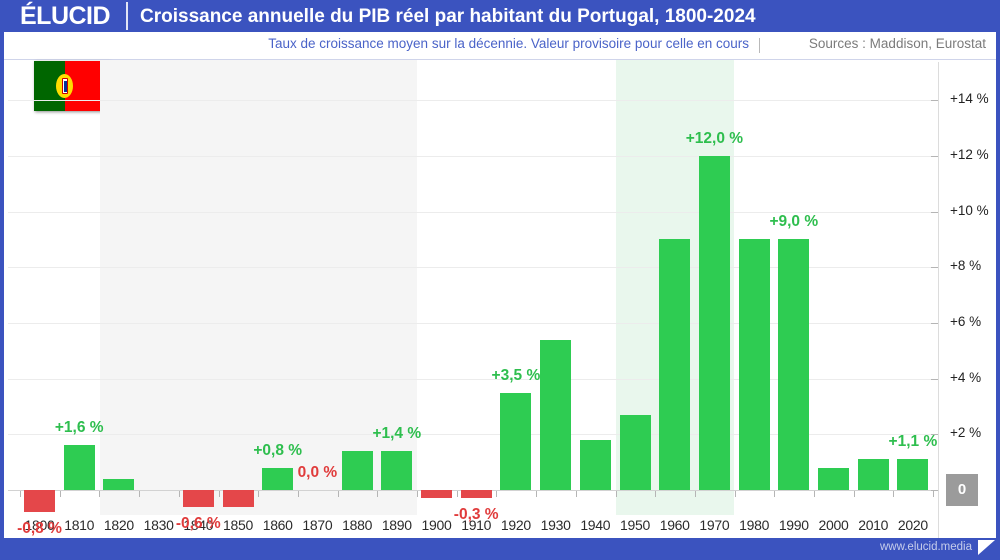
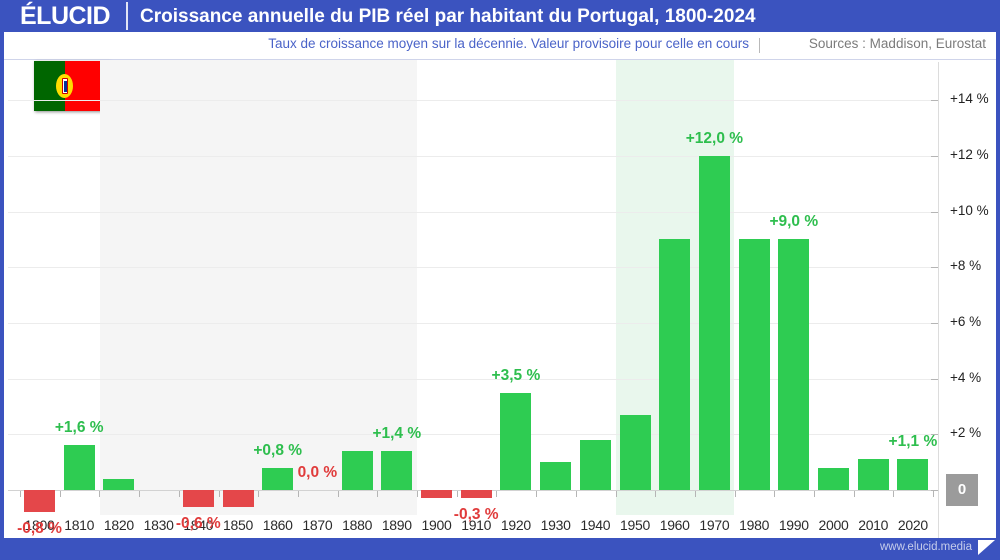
1930: 5.4% -> 1.0%
